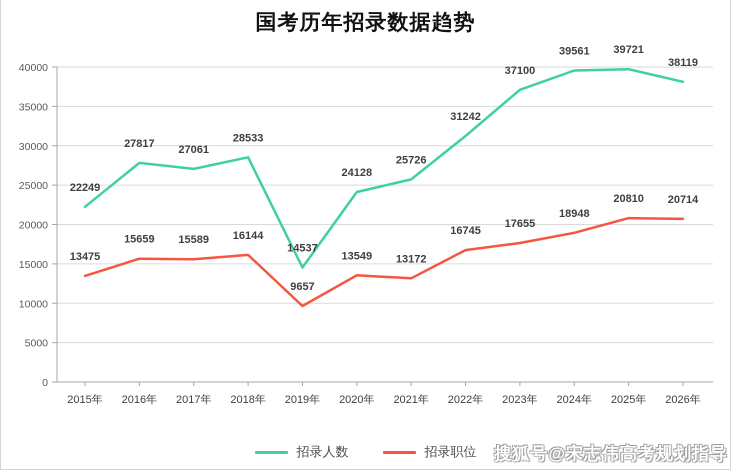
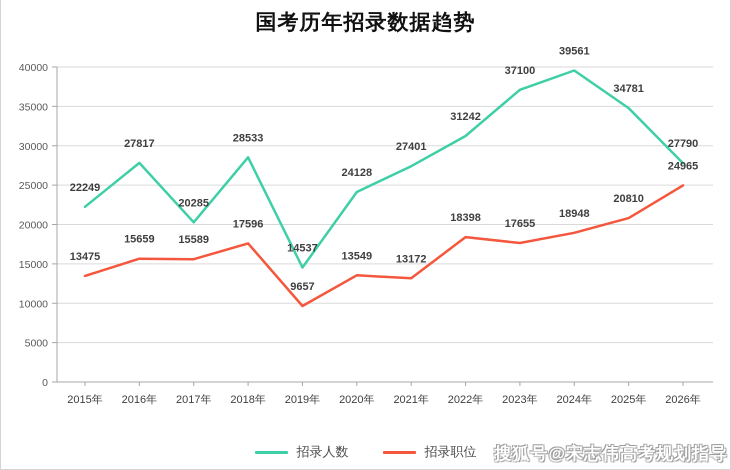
招录人数/2017年: 27061 -> 20285
招录职位/2018年: 16144 -> 17596
招录人数/2021年: 25726 -> 27401
招录职位/2022年: 16745 -> 18398
招录人数/2025年: 39721 -> 34781
招录人数/2026年: 38119 -> 27790
招录职位/2026年: 20714 -> 24965
